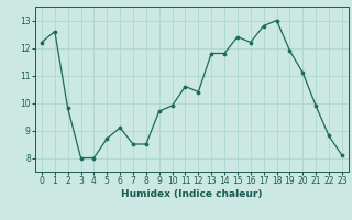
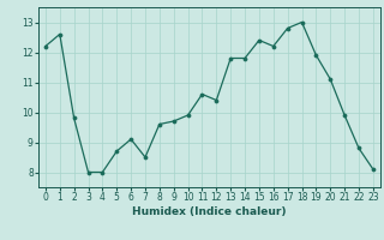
8: 8.5 -> 9.6
